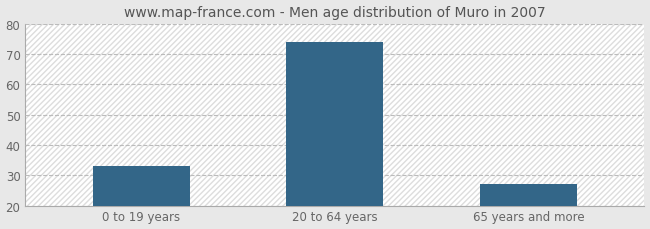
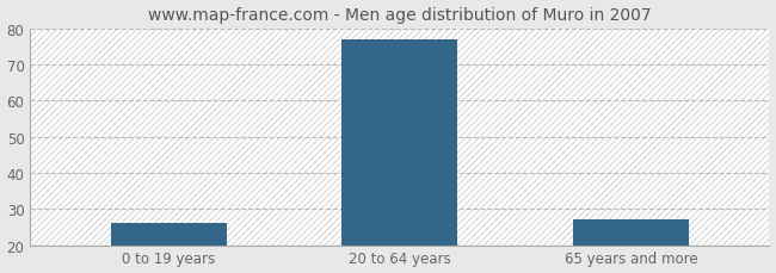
0 to 19 years: 33 -> 26
20 to 64 years: 74 -> 77
